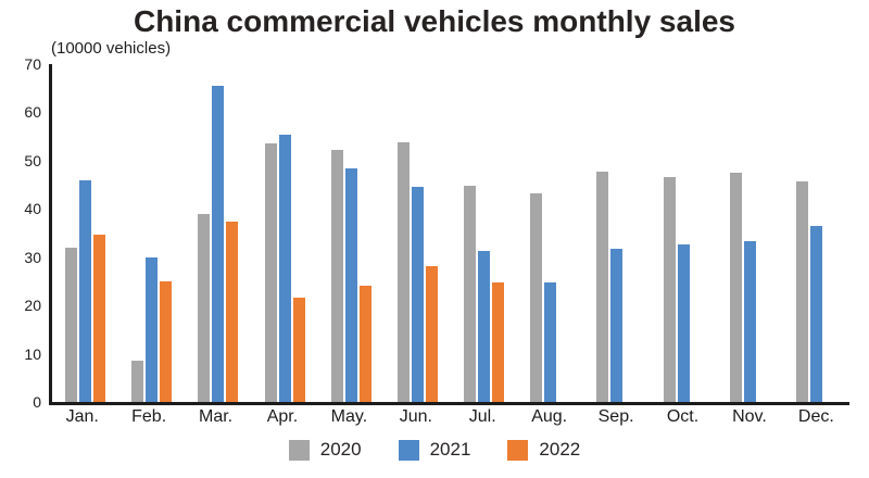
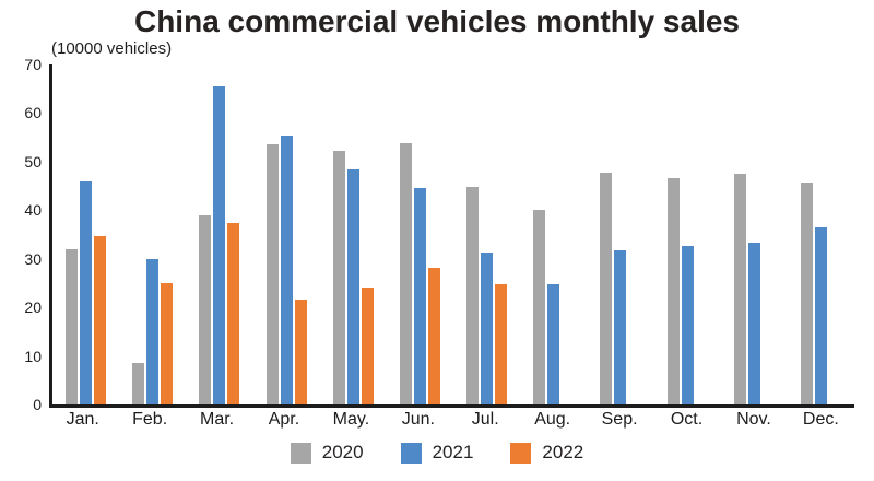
2020/Aug.: 43 -> 40
